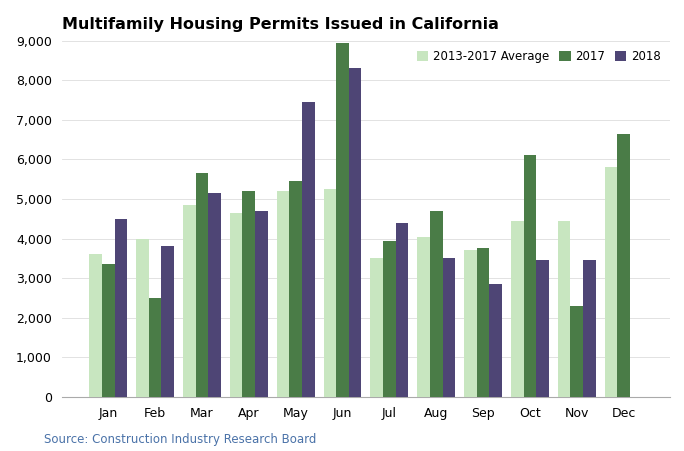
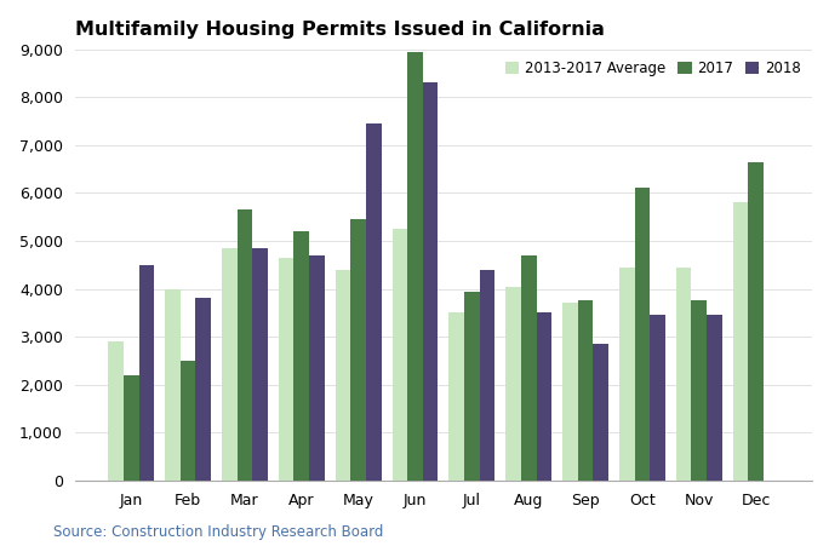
2013-2017 Average/Jan: 3,600 -> 2,900
2017/Jan: 3,350 -> 2,200
2018/Mar: 5,150 -> 4,850
2013-2017 Average/May: 5,200 -> 4,400
2017/Nov: 2,300 -> 3,750
